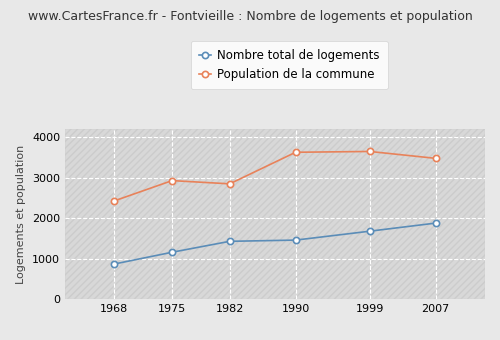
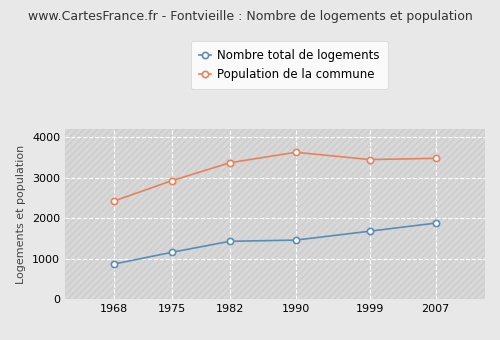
Population de la commune/1982: 2850 -> 3370
Population de la commune/1999: 3650 -> 3450
